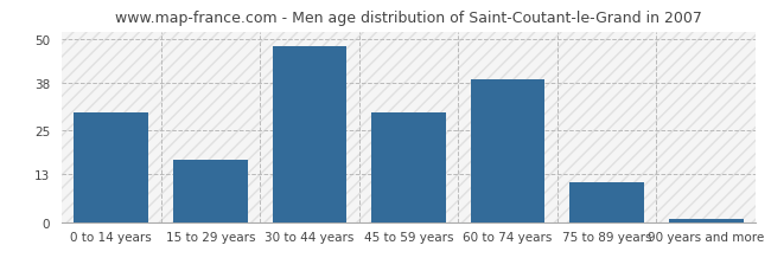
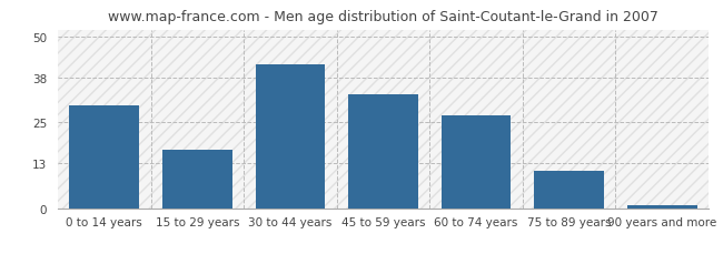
30 to 44 years: 48 -> 42
45 to 59 years: 30 -> 33
60 to 74 years: 39 -> 27
